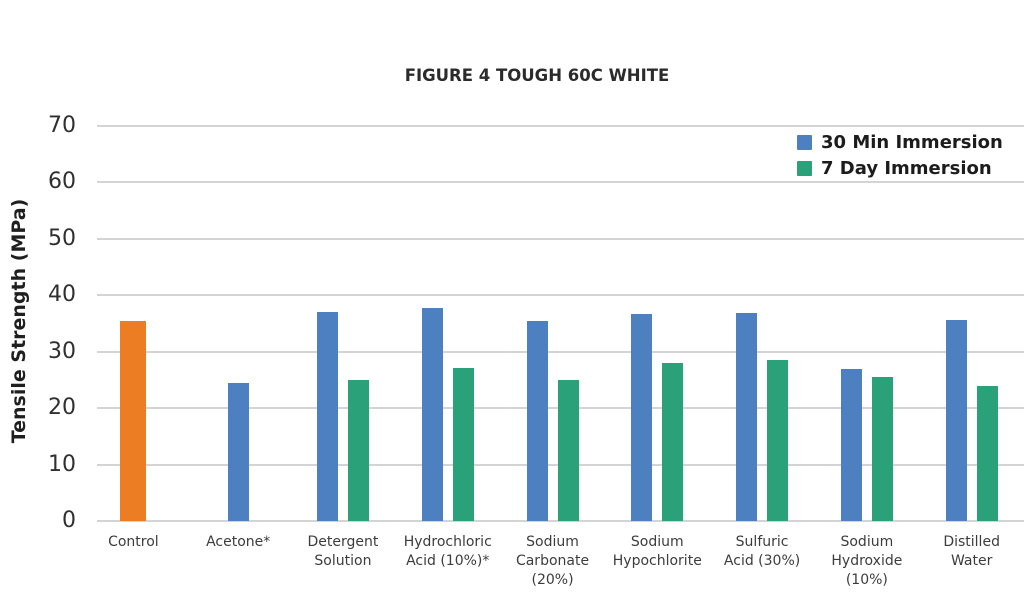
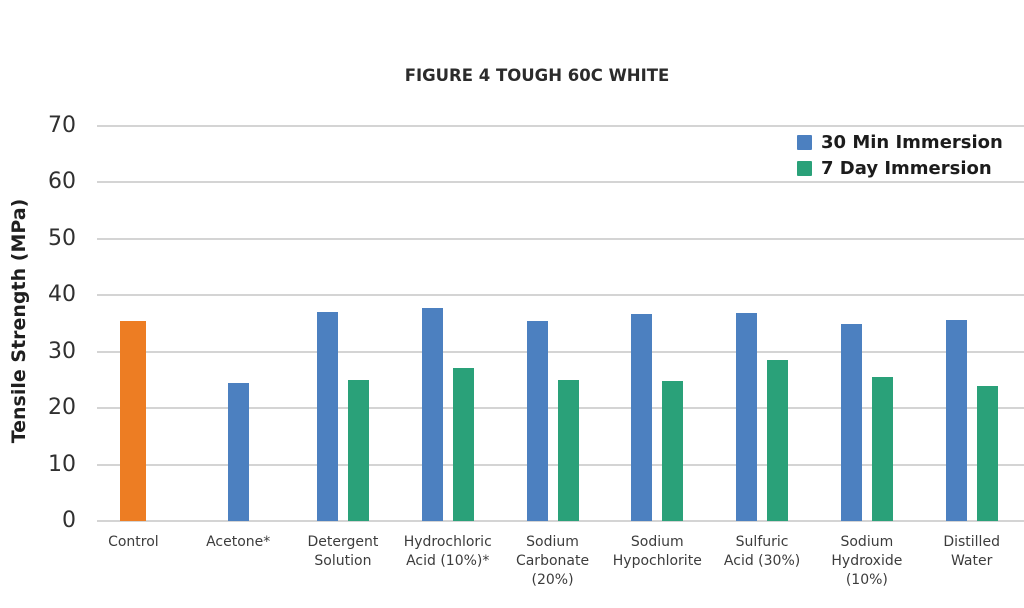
7 Day Immersion/Sodium Hypochlorite: 28 -> 25
30 Min Immersion/Sodium Hydroxide (10%): 27 -> 35
